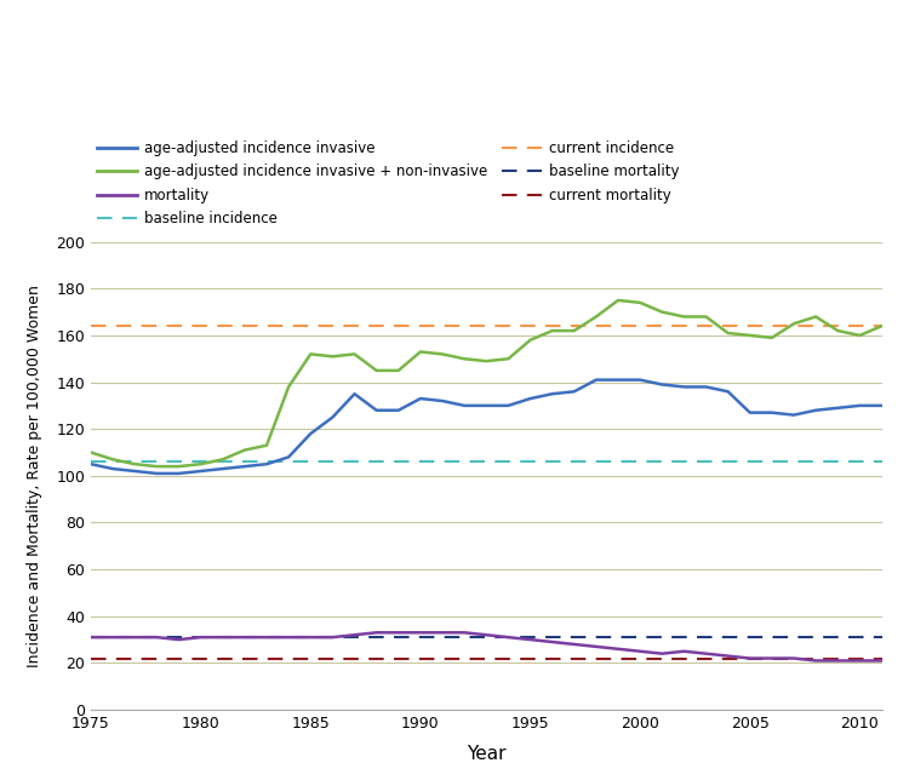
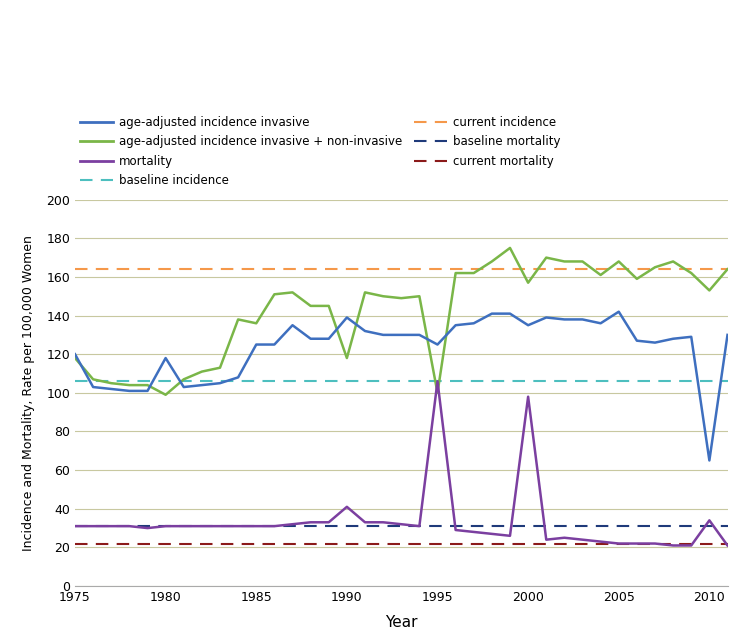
age-adjusted incidence invasive/1975: 105 -> 120
age-adjusted incidence invasive + non-invasive/1975: 110 -> 118
age-adjusted incidence invasive/1980: 102 -> 118
age-adjusted incidence invasive + non-invasive/1980: 105 -> 99
age-adjusted incidence invasive/1985: 118 -> 125
age-adjusted incidence invasive + non-invasive/1985: 152 -> 136
age-adjusted incidence invasive/1990: 133 -> 139
age-adjusted incidence invasive + non-invasive/1990: 153 -> 118
mortality/1990: 33 -> 41
age-adjusted incidence invasive/1995: 133 -> 125
age-adjusted incidence invasive + non-invasive/1995: 158 -> 100
mortality/1995: 30 -> 106
age-adjusted incidence invasive/2000: 141 -> 135
age-adjusted incidence invasive + non-invasive/2000: 174 -> 157
mortality/2000: 25 -> 98
age-adjusted incidence invasive/2005: 127 -> 142
age-adjusted incidence invasive + non-invasive/2005: 160 -> 168
age-adjusted incidence invasive/2010: 130 -> 65
age-adjusted incidence invasive + non-invasive/2010: 160 -> 153
mortality/2010: 21 -> 34
